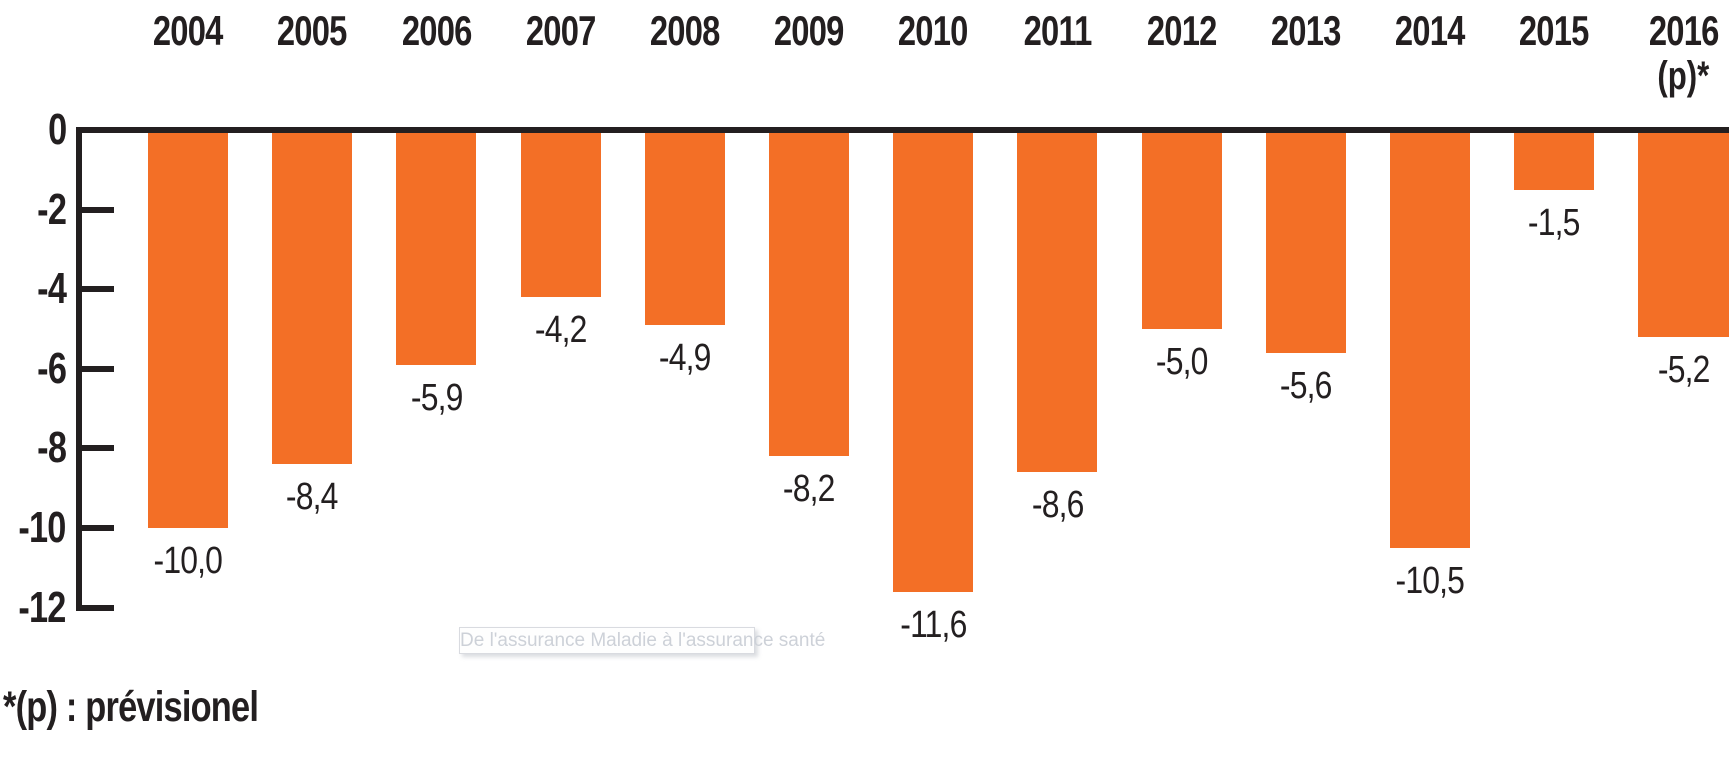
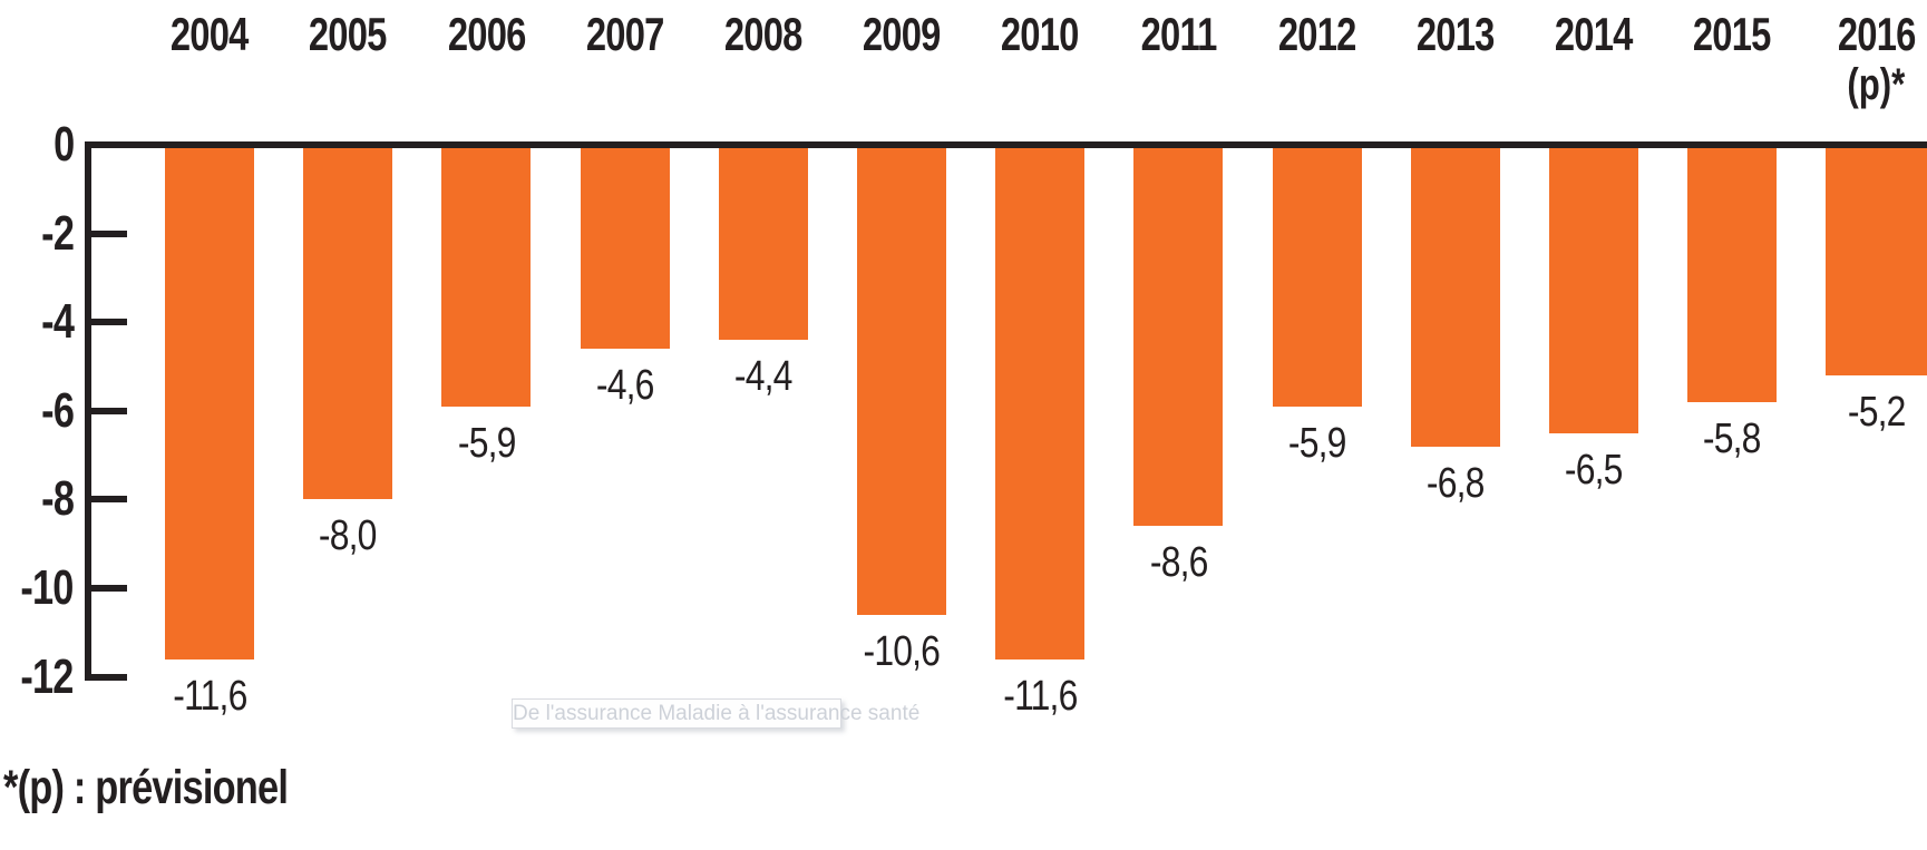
2004: -10,0 -> -11,6
2005: -8,4 -> -8,0
2007: -4,2 -> -4,6
2008: -4,9 -> -4,4
2009: -8,2 -> -10,6
2012: -5,0 -> -5,9
2013: -5,6 -> -6,8
2014: -10,5 -> -6,5
2015: -1,5 -> -5,8
